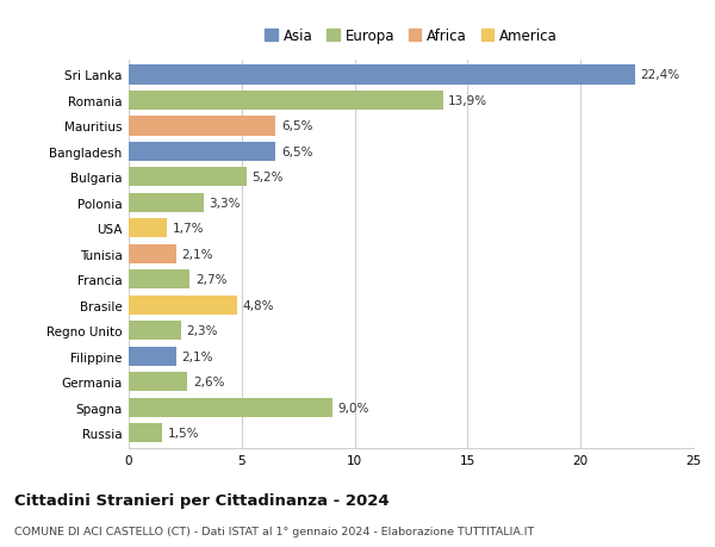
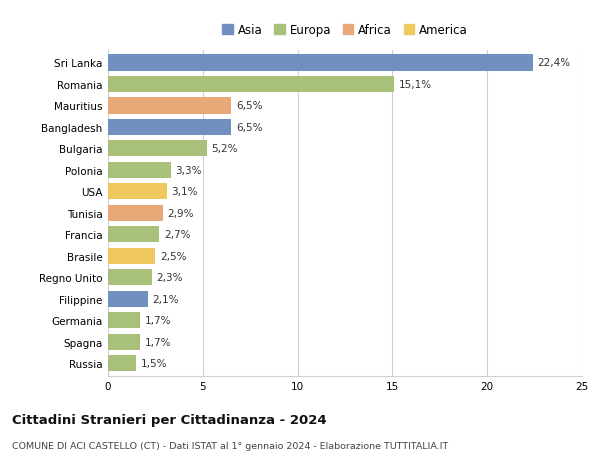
Romania: 13,9% -> 15,1%
USA: 1,7% -> 3,1%
Tunisia: 2,1% -> 2,9%
Brasile: 4,8% -> 2,5%
Germania: 2,6% -> 1,7%
Spagna: 9,0% -> 1,7%
